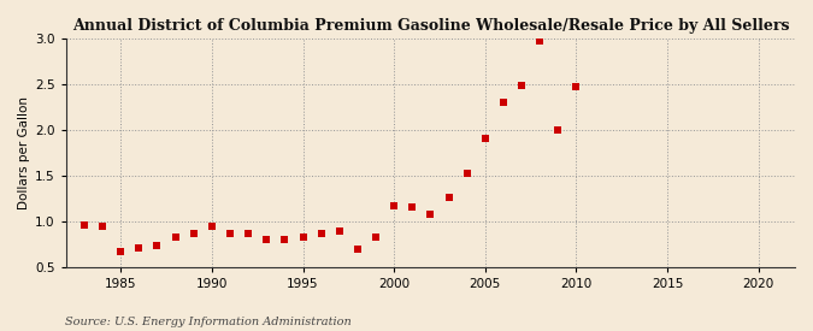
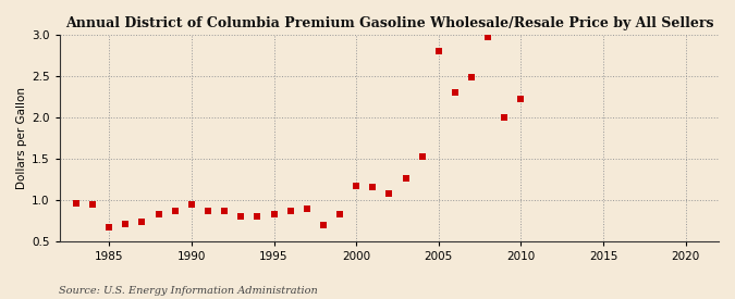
2005: 1.91 -> 2.80
2010: 2.47 -> 2.22
